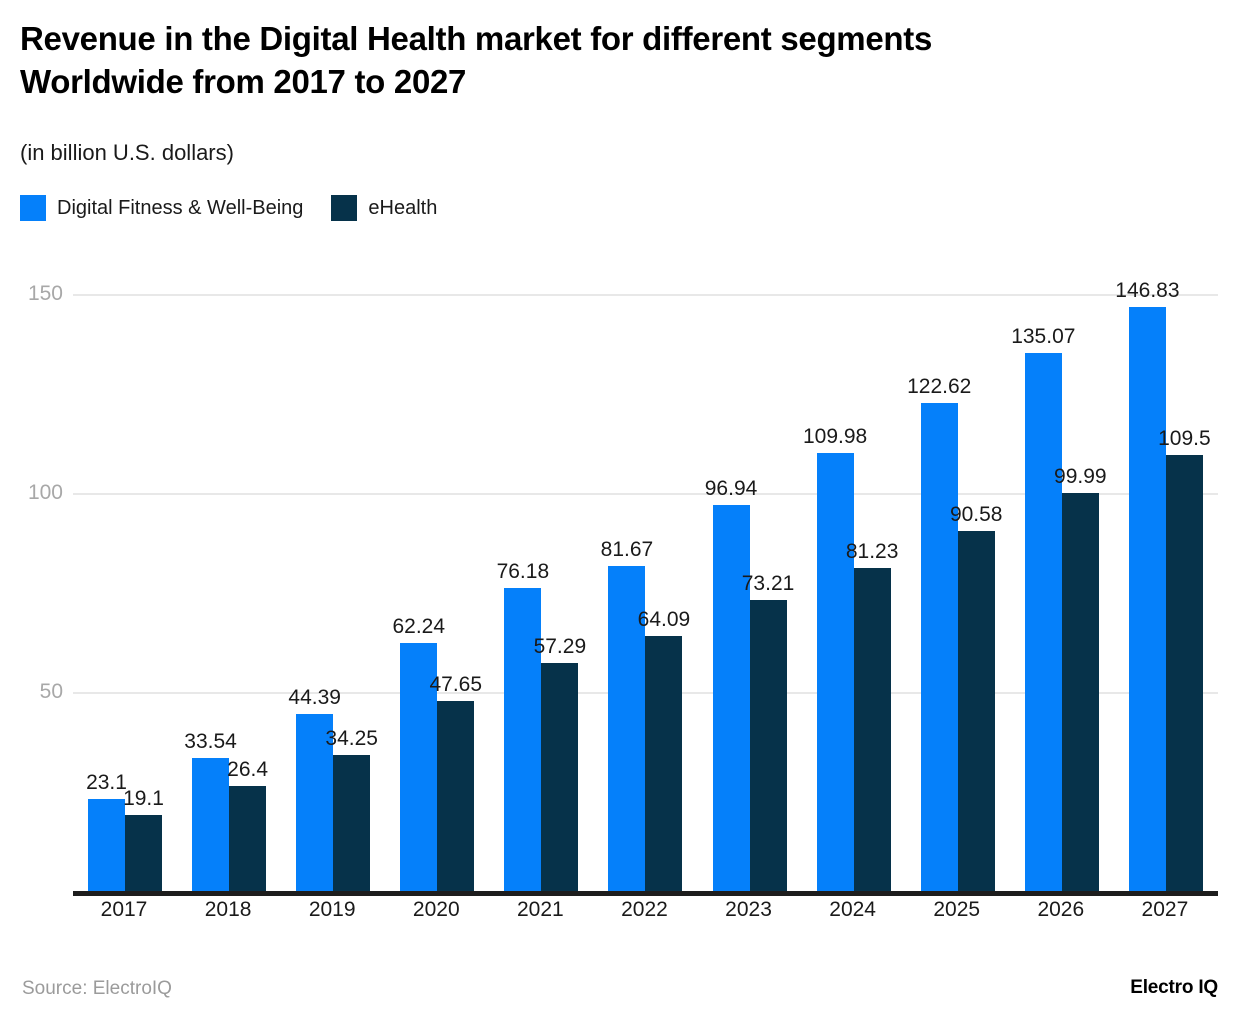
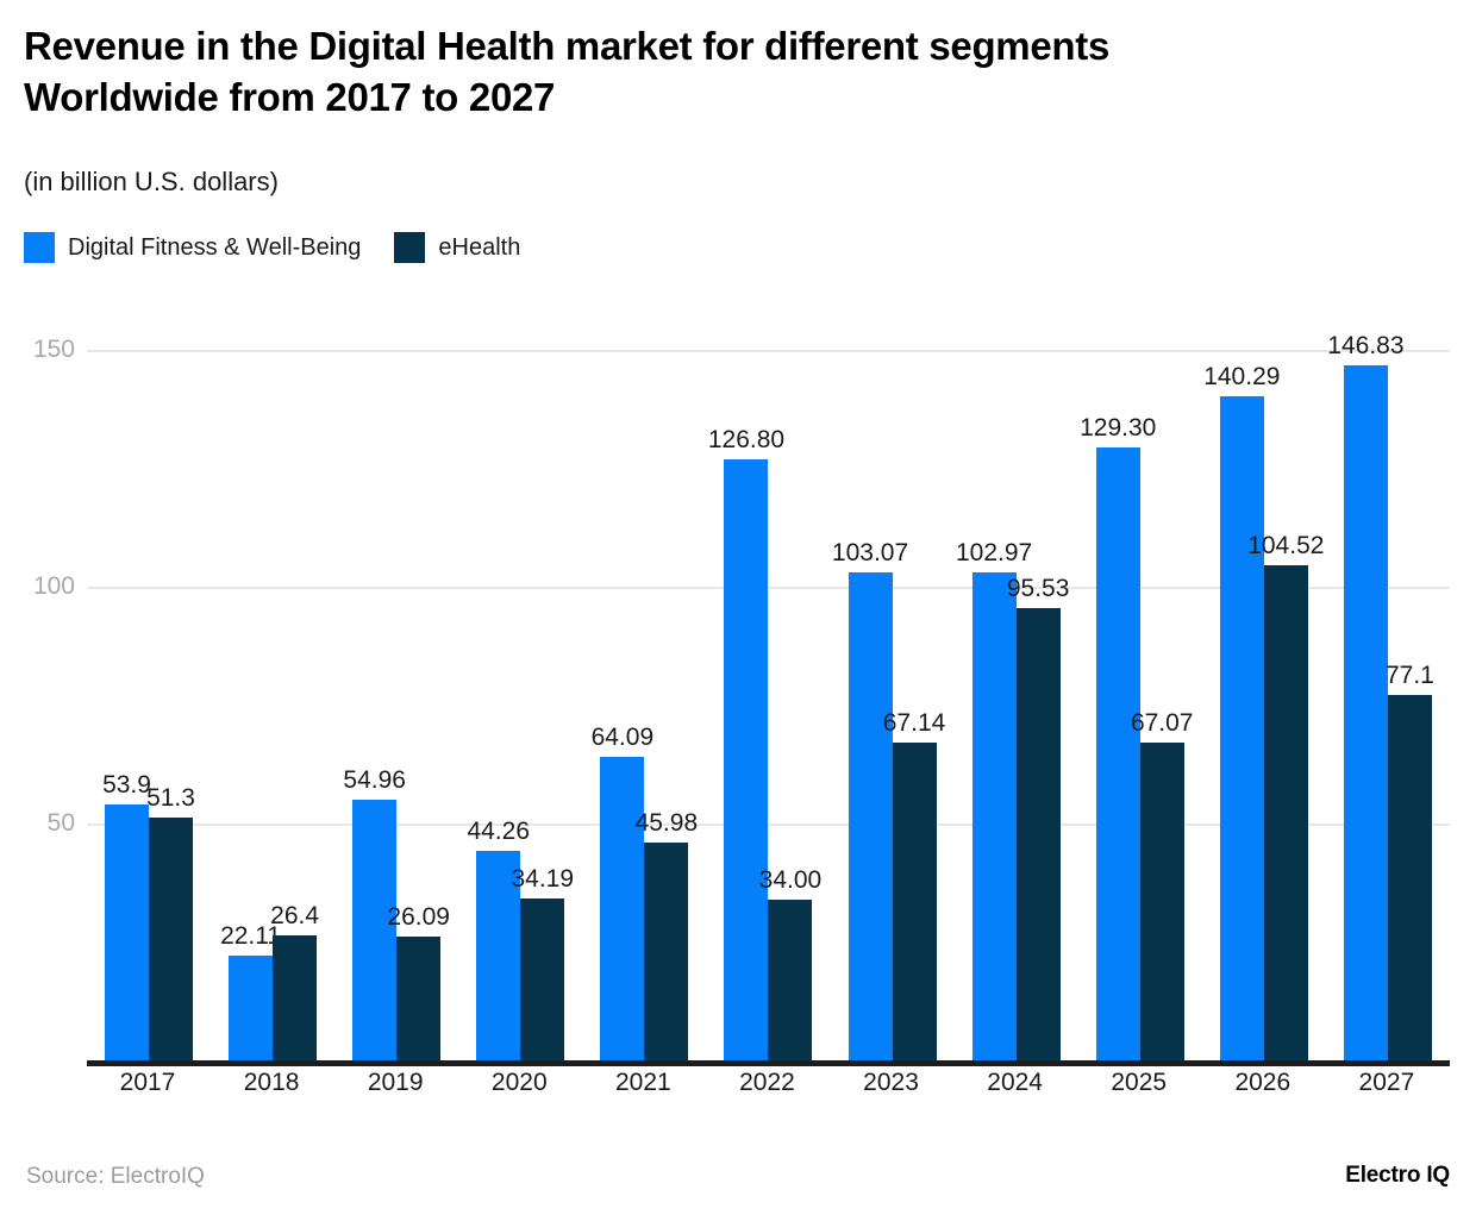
Digital Fitness & Well-Being/2017: 23.1 -> 53.9
eHealth/2017: 19.1 -> 51.3
Digital Fitness & Well-Being/2018: 33.54 -> 22.11
Digital Fitness & Well-Being/2019: 44.39 -> 54.96
eHealth/2019: 34.25 -> 26.09
Digital Fitness & Well-Being/2020: 62.24 -> 44.26
eHealth/2020: 47.65 -> 34.19
Digital Fitness & Well-Being/2021: 76.18 -> 64.09
eHealth/2021: 57.29 -> 45.98
Digital Fitness & Well-Being/2022: 81.67 -> 126.80
eHealth/2022: 64.09 -> 34.00
Digital Fitness & Well-Being/2023: 96.94 -> 103.07
eHealth/2023: 73.21 -> 67.14
Digital Fitness & Well-Being/2024: 109.98 -> 102.97
eHealth/2024: 81.23 -> 95.53
Digital Fitness & Well-Being/2025: 122.62 -> 129.30
eHealth/2025: 90.58 -> 67.07
Digital Fitness & Well-Being/2026: 135.07 -> 140.29
eHealth/2026: 99.99 -> 104.52
eHealth/2027: 109.5 -> 77.1
